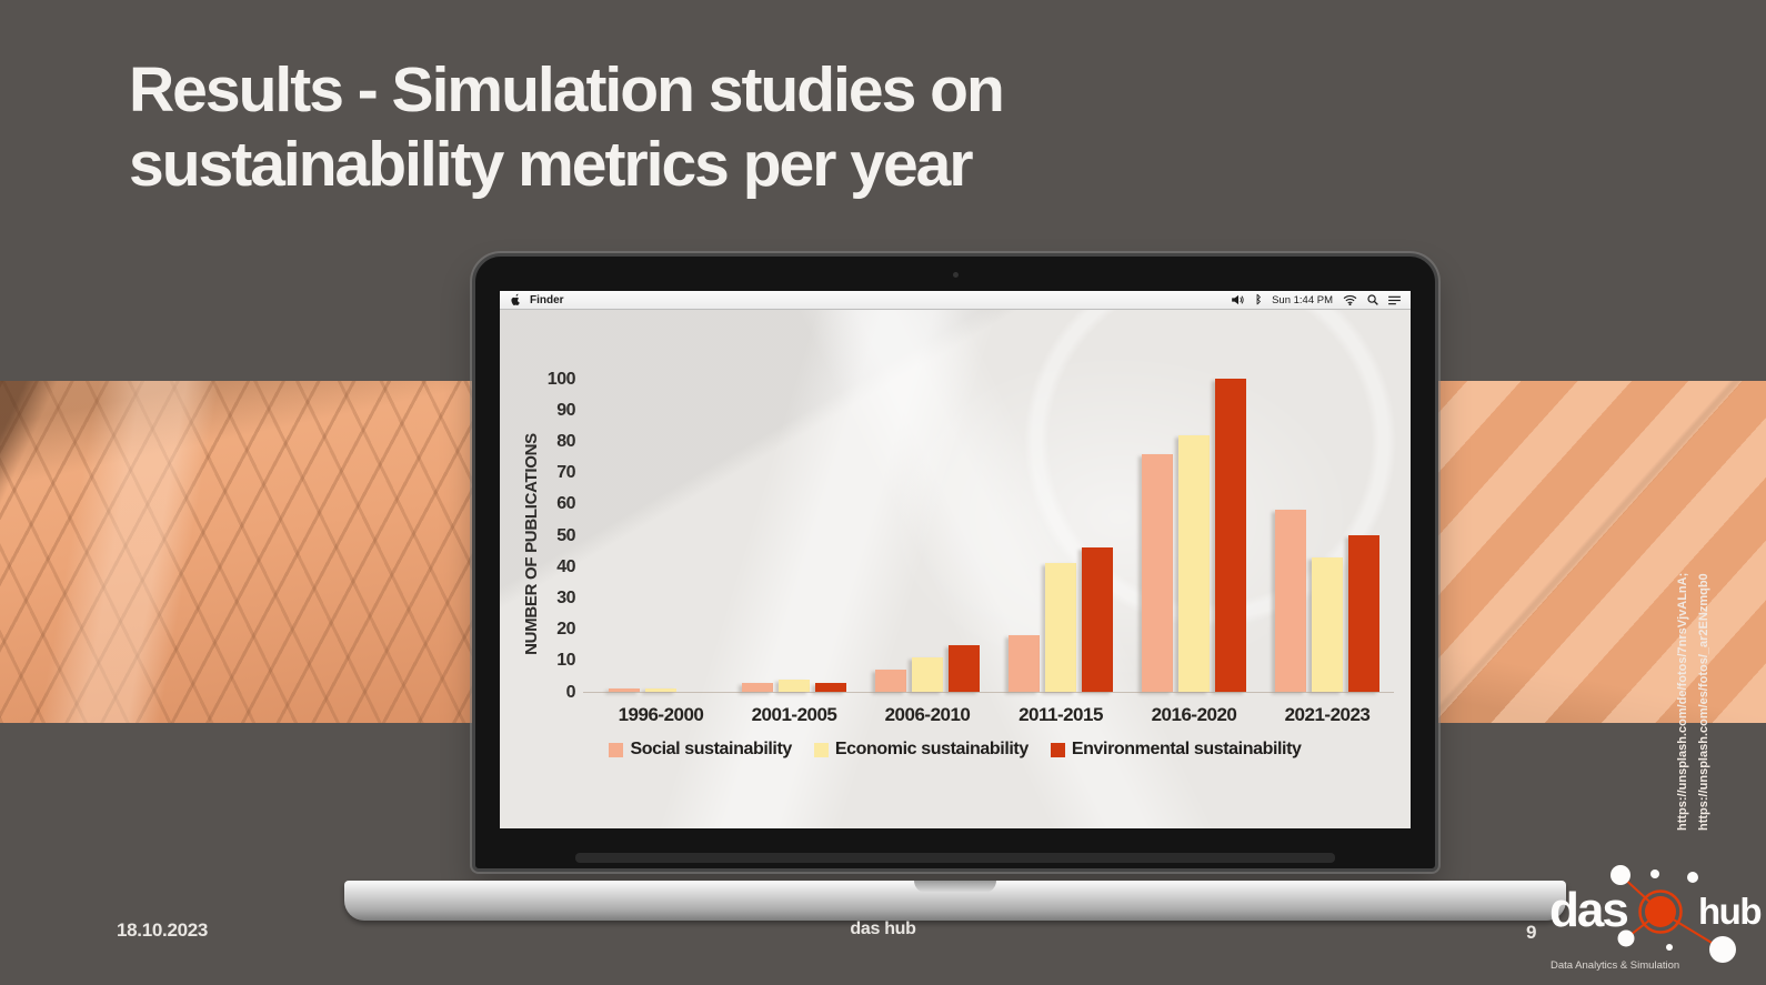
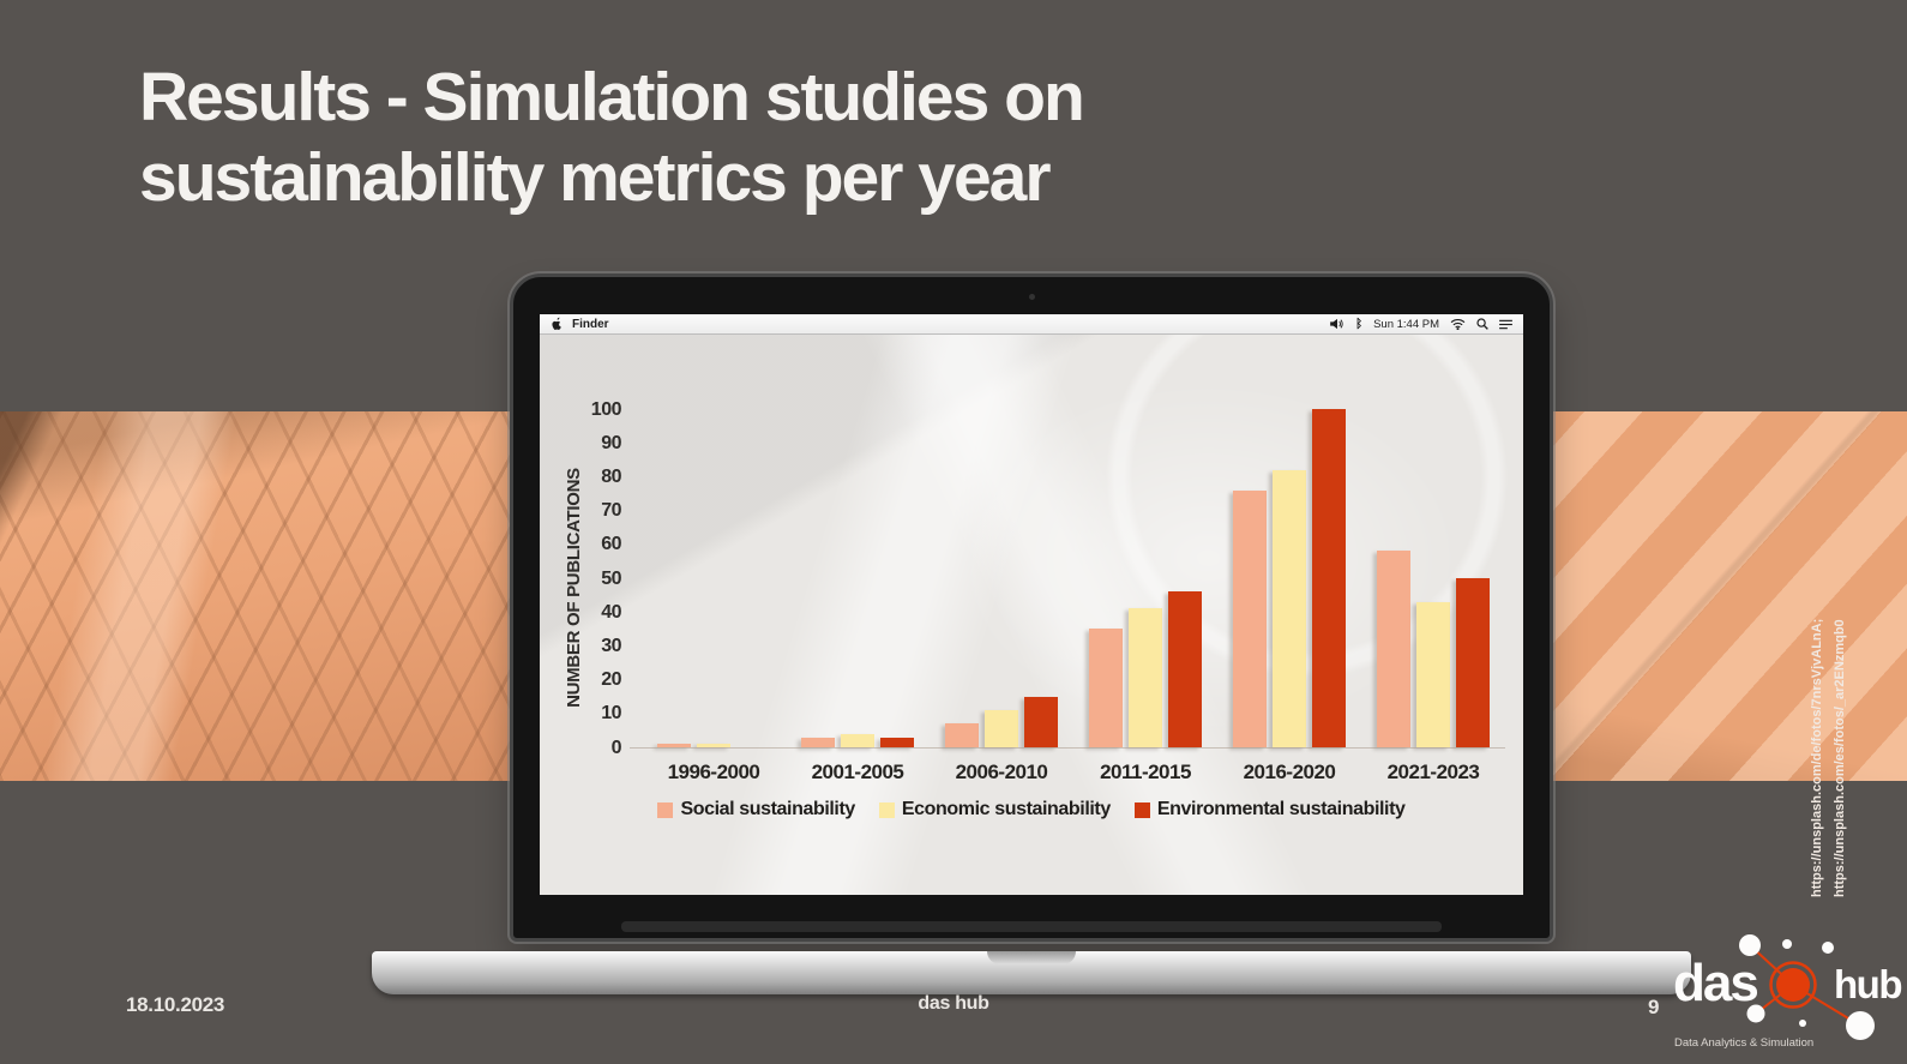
Social sustainability/2011-2015: 18 -> 35
